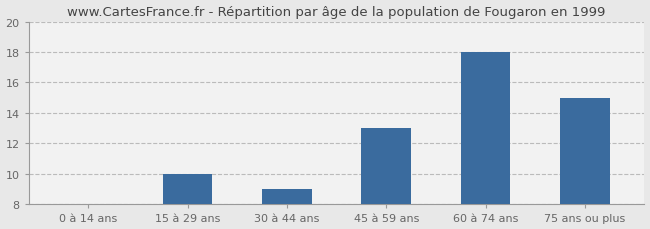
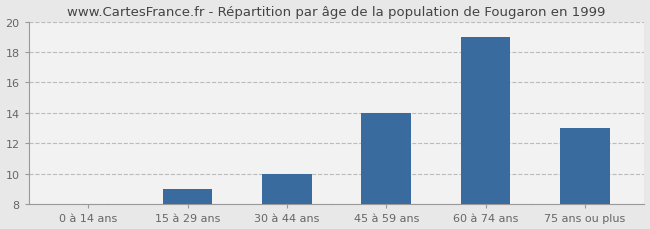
15 à 29 ans: 10 -> 9
30 à 44 ans: 9 -> 10
45 à 59 ans: 13 -> 14
60 à 74 ans: 18 -> 19
75 ans ou plus: 15 -> 13
